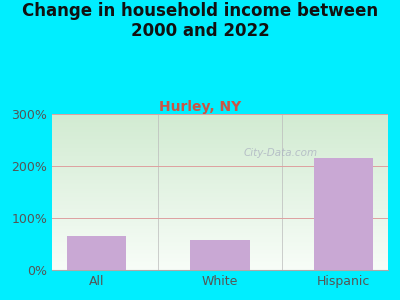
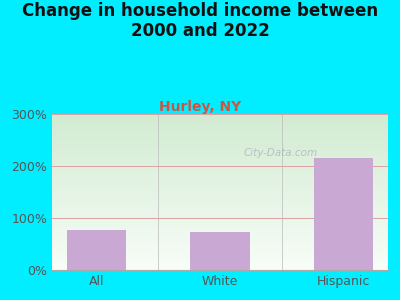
All: 65% -> 76%
White: 58% -> 74%
